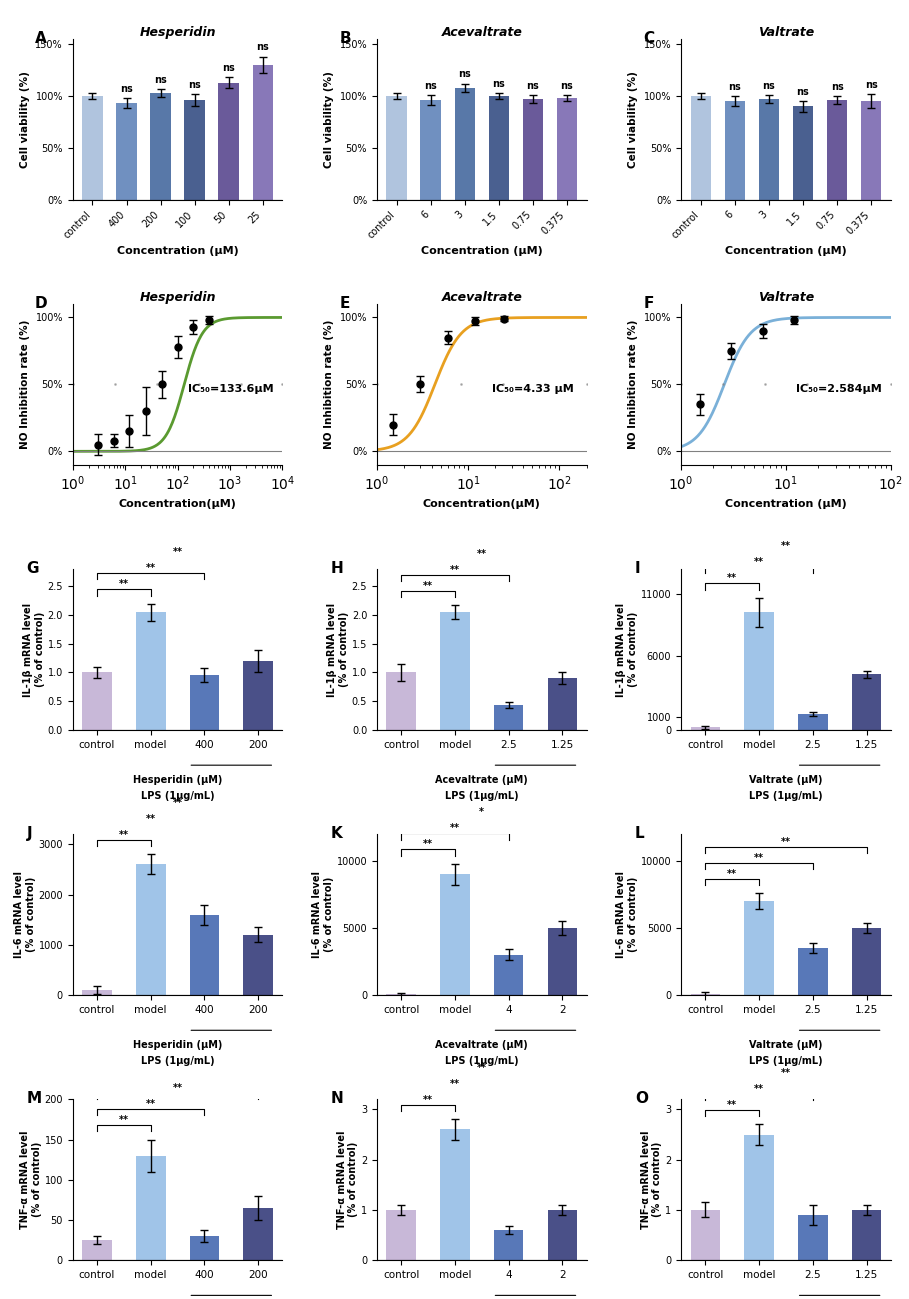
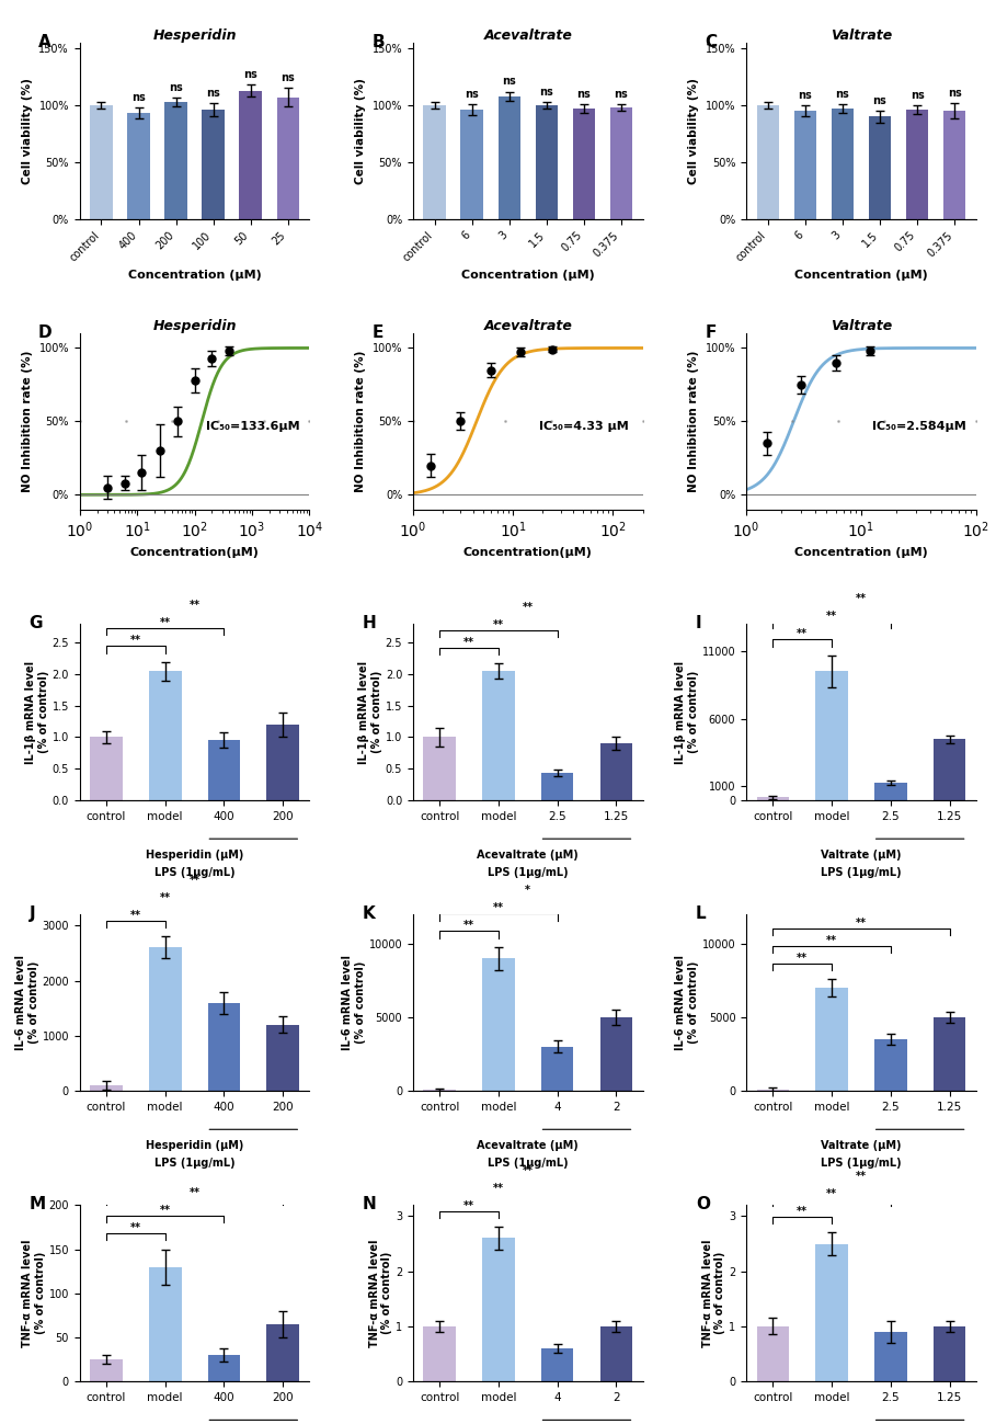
25: 130% -> 107%
